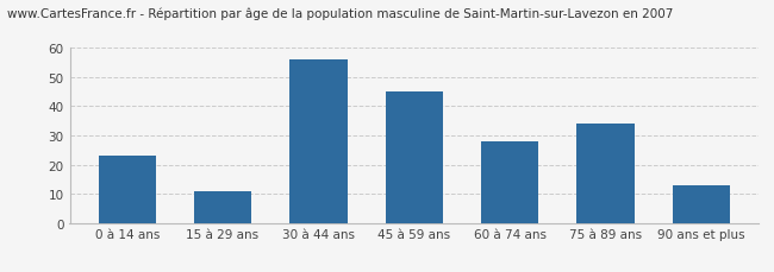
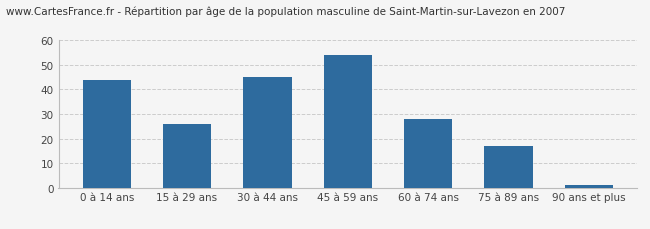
0 à 14 ans: 23 -> 44
15 à 29 ans: 11 -> 26
30 à 44 ans: 56 -> 45
45 à 59 ans: 45 -> 54
75 à 89 ans: 34 -> 17
90 ans et plus: 13 -> 1
